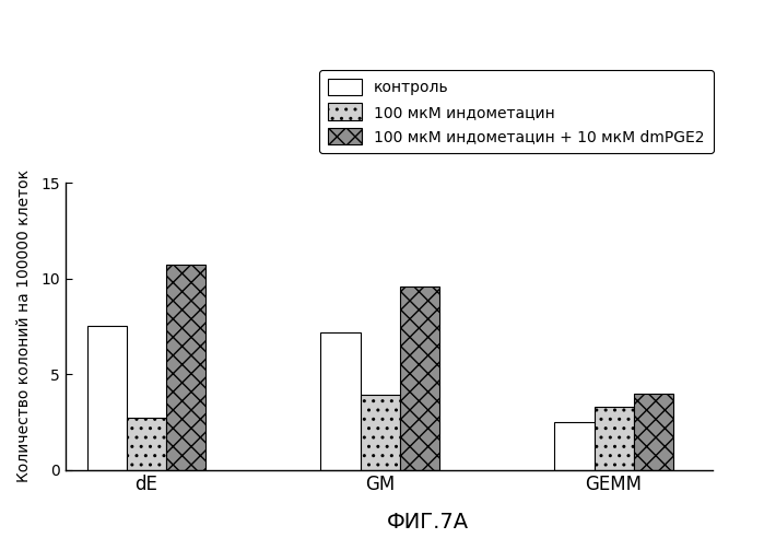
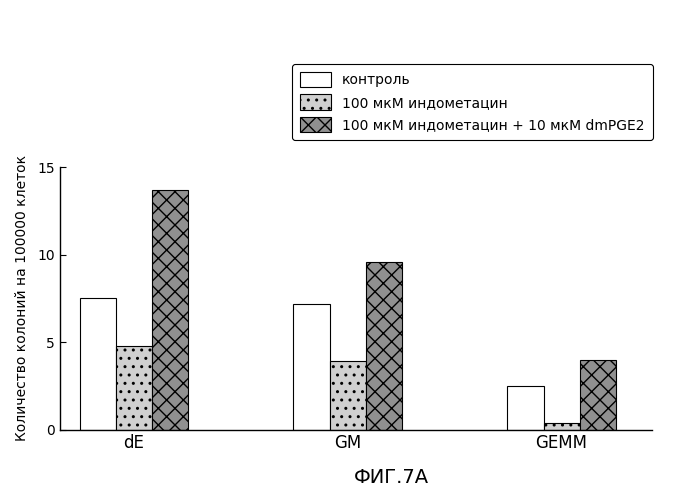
100 мкМ индометацин/dE: 2.7 -> 4.8
100 мкМ индометацин + 10 мкМ dmPGE2/dE: 10.7 -> 13.7
100 мкМ индометацин/GEMM: 3.3 -> 0.4
